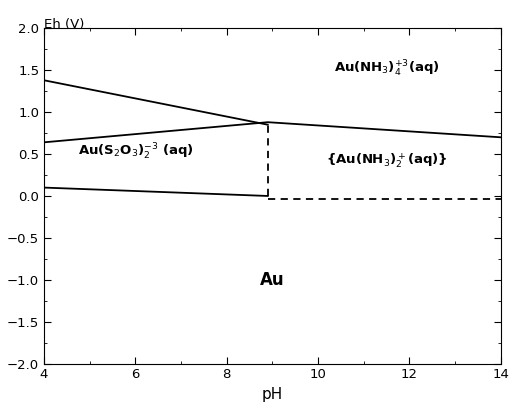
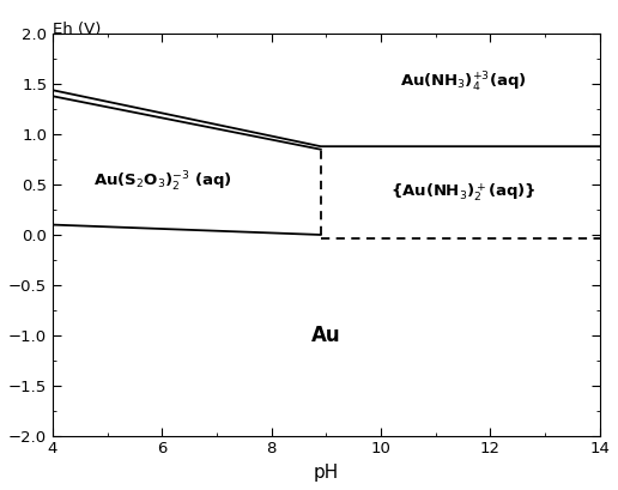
4: 0.64 -> 1.44
14: 0.70 -> 0.88
